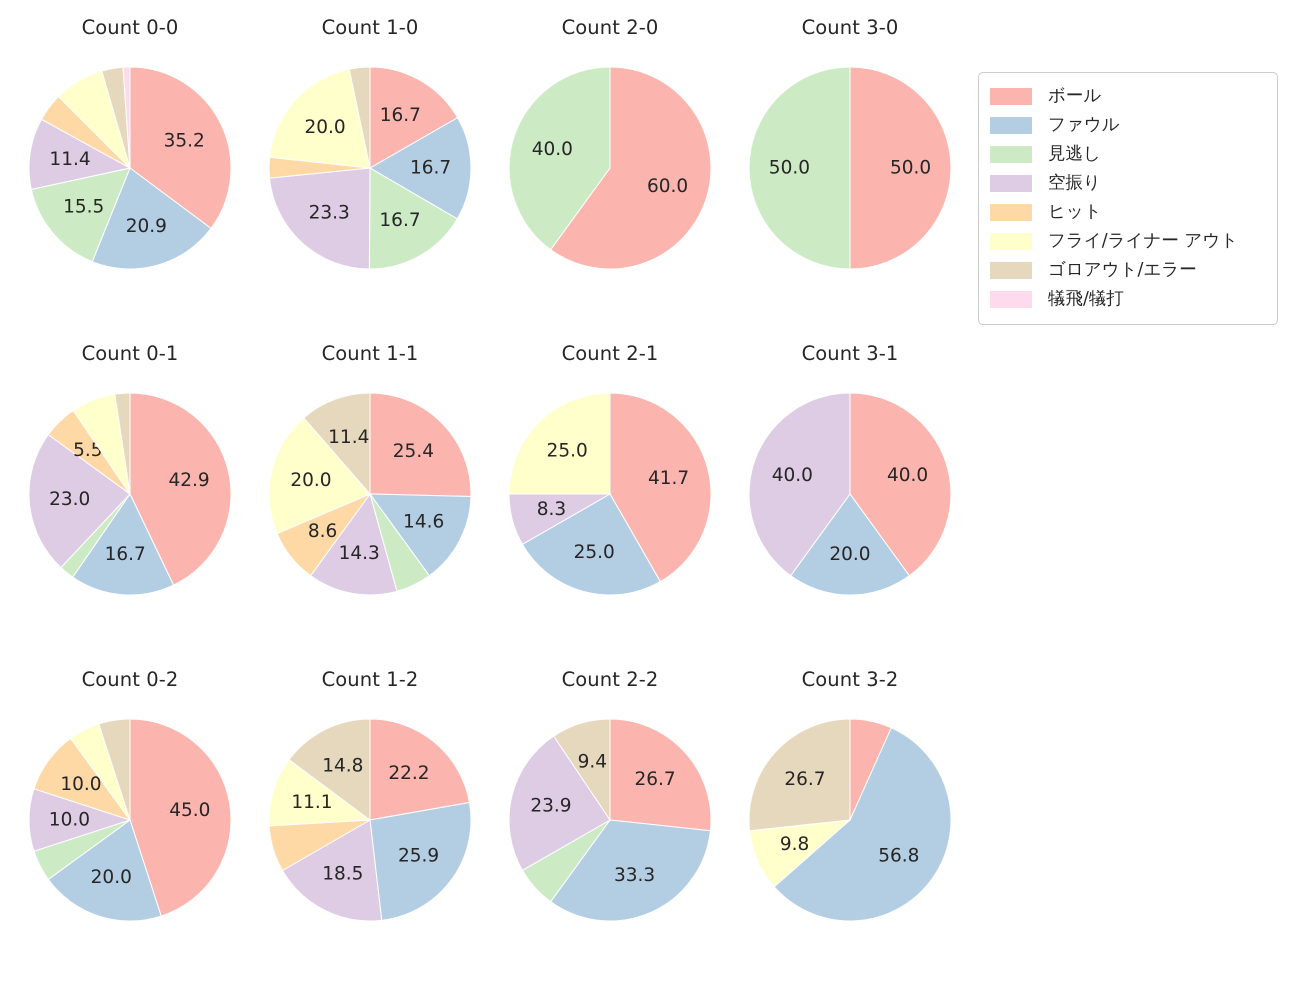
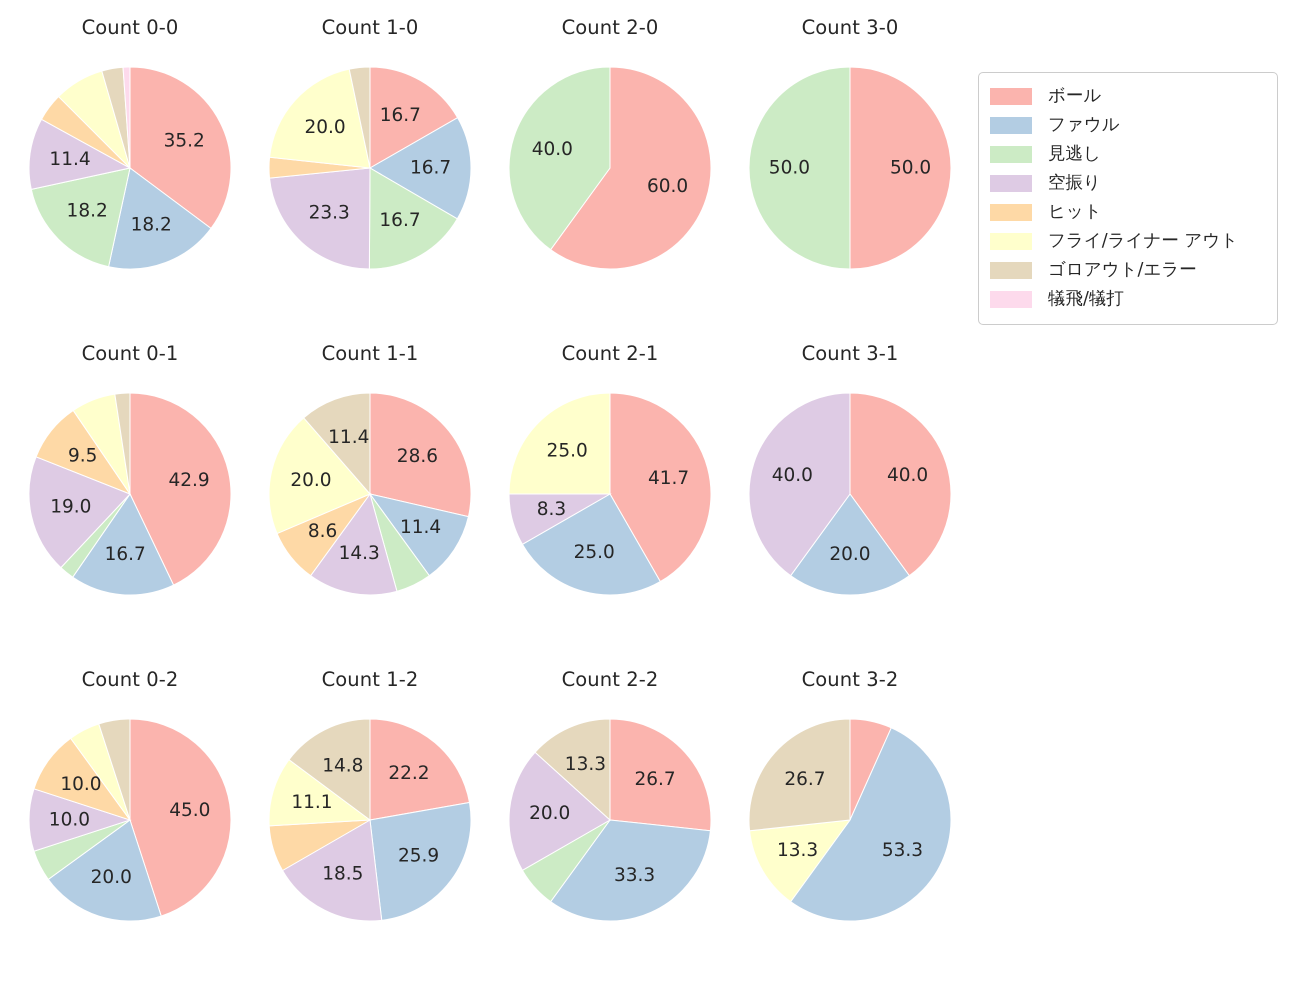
Count 0-0/ファウル: 20.9 -> 18.2
Count 0-0/見逃し: 15.5 -> 18.2
Count 0-1/空振り: 23.0 -> 19.0
Count 0-1/ヒット: 5.5 -> 9.5
Count 1-1/ボール: 25.4 -> 28.6
Count 1-1/ファウル: 14.6 -> 11.4
Count 2-2/空振り: 23.9 -> 20.0
Count 2-2/ゴロアウト/エラー: 9.4 -> 13.3
Count 3-2/ファウル: 56.8 -> 53.3
Count 3-2/フライ/ライナー アウト: 9.8 -> 13.3
